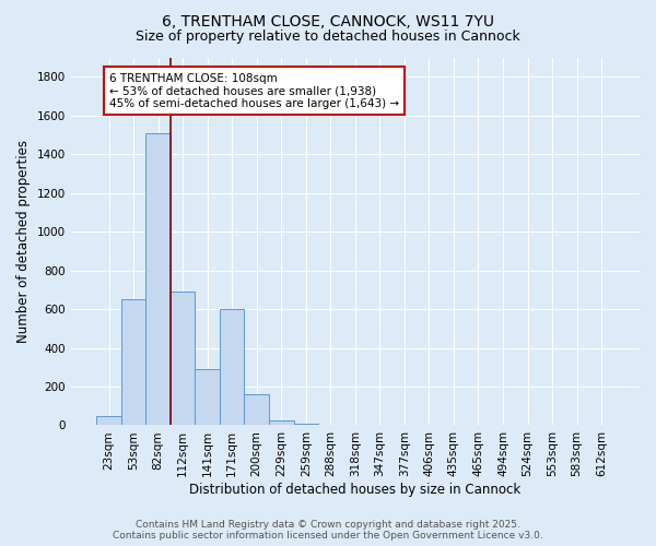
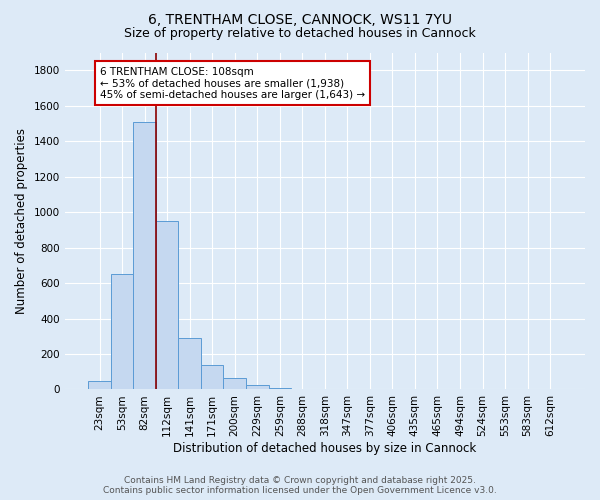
112sqm: 690 -> 950
171sqm: 600 -> 140
200sqm: 160 -> 60
